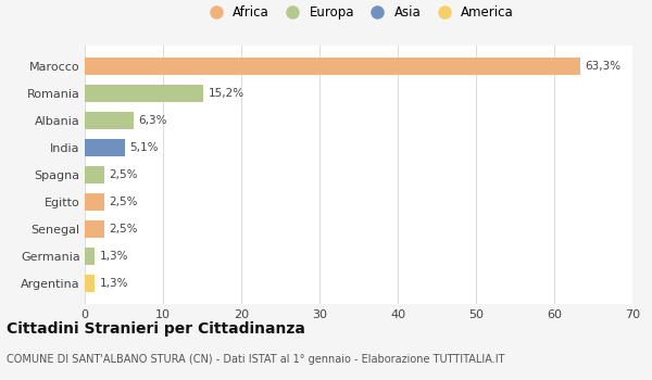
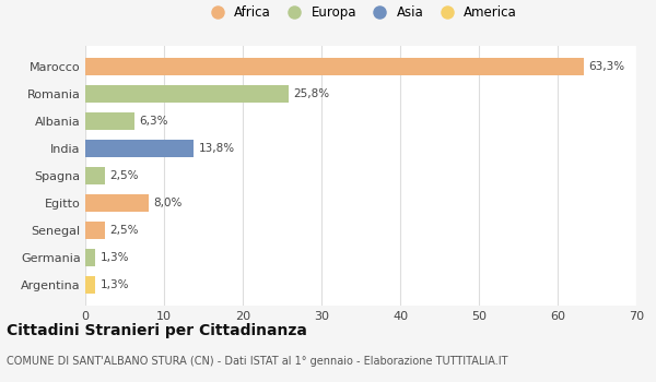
Romania: 15,2% -> 25,8%
India: 5,1% -> 13,8%
Egitto: 2,5% -> 8,0%
